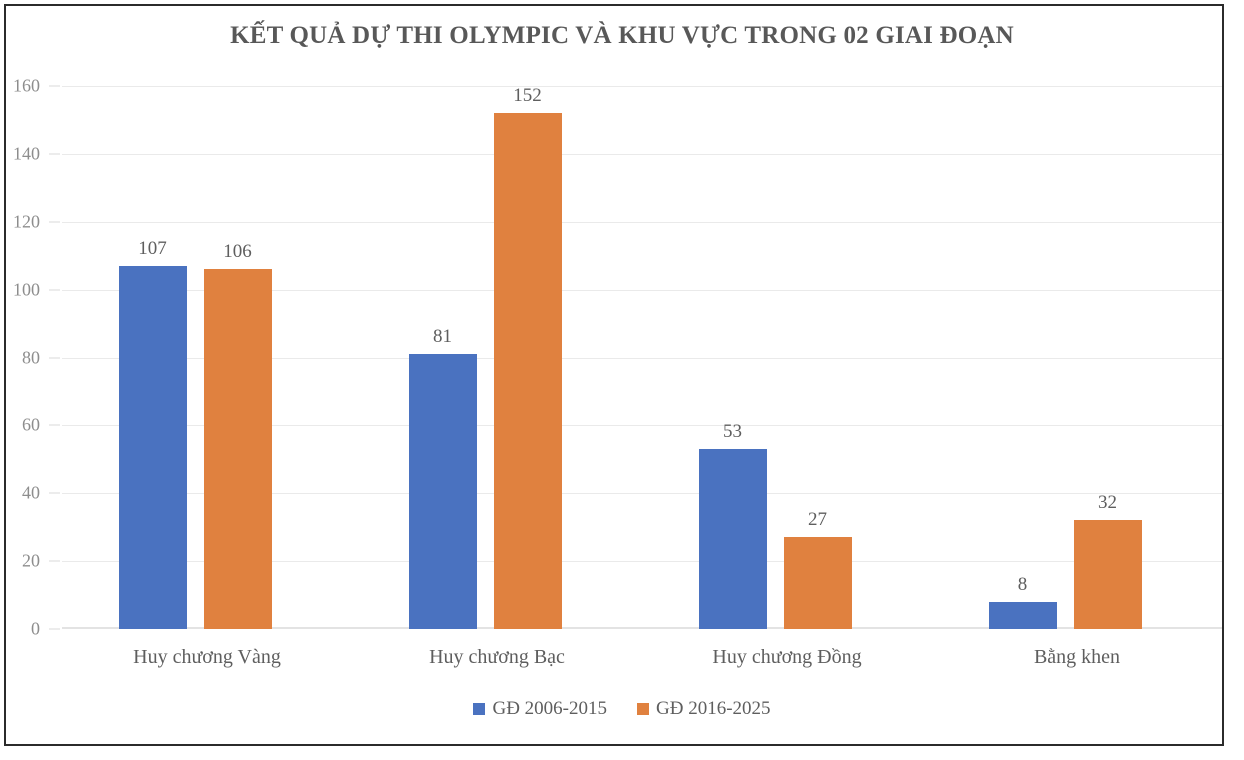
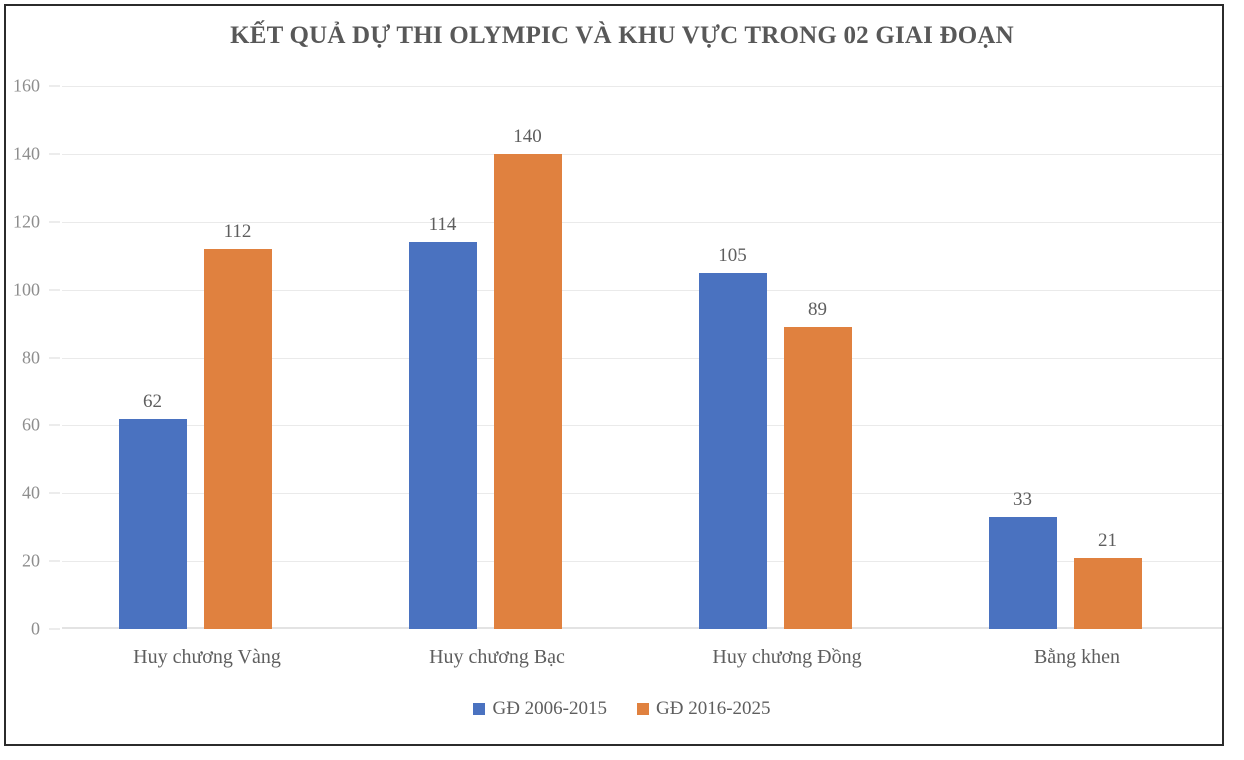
GĐ 2006-2015/Huy chương Vàng: 107 -> 62
GĐ 2016-2025/Huy chương Vàng: 106 -> 112
GĐ 2006-2015/Huy chương Bạc: 81 -> 114
GĐ 2016-2025/Huy chương Bạc: 152 -> 140
GĐ 2006-2015/Huy chương Đồng: 53 -> 105
GĐ 2016-2025/Huy chương Đồng: 27 -> 89
GĐ 2006-2015/Bằng khen: 8 -> 33
GĐ 2016-2025/Bằng khen: 32 -> 21
